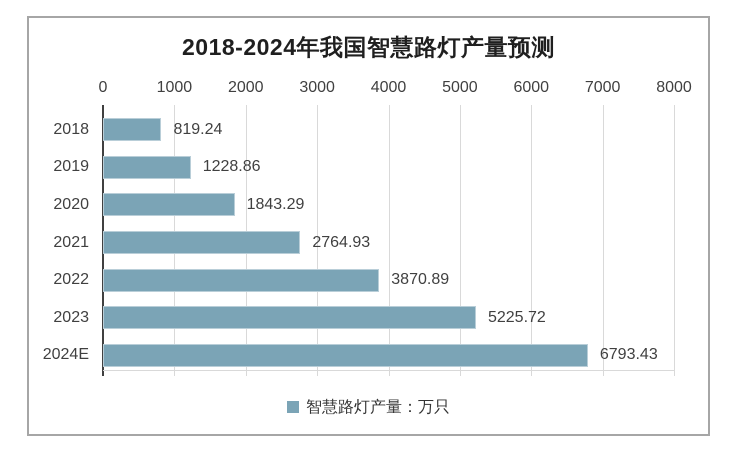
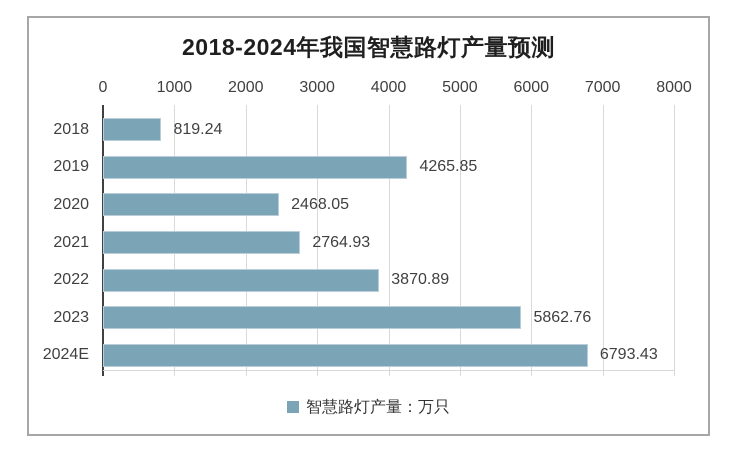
2019: 1228.86 -> 4265.85
2020: 1843.29 -> 2468.05
2023: 5225.72 -> 5862.76
